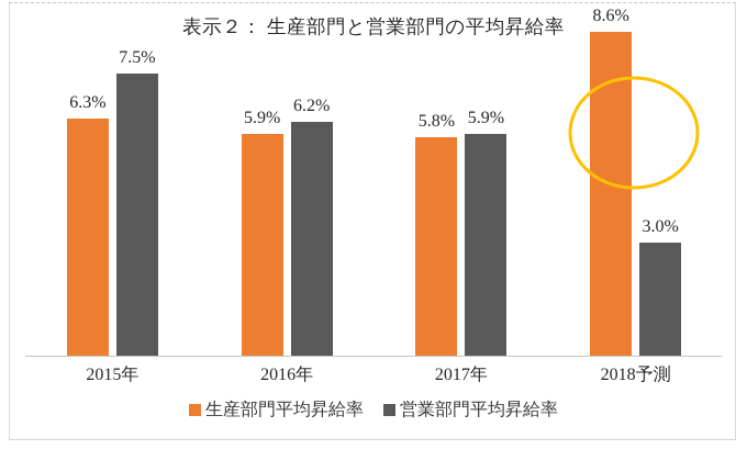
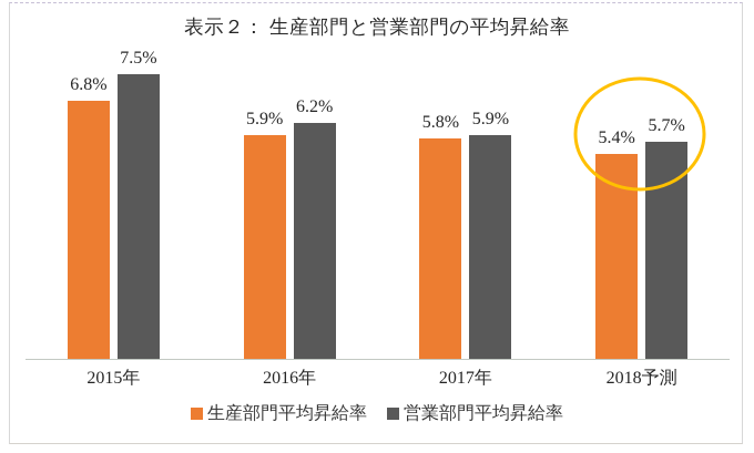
生産部門平均昇給率/2015年: 6.3% -> 6.8%
生産部門平均昇給率/2018予測: 8.6% -> 5.4%
営業部門平均昇給率/2018予測: 3.0% -> 5.7%
